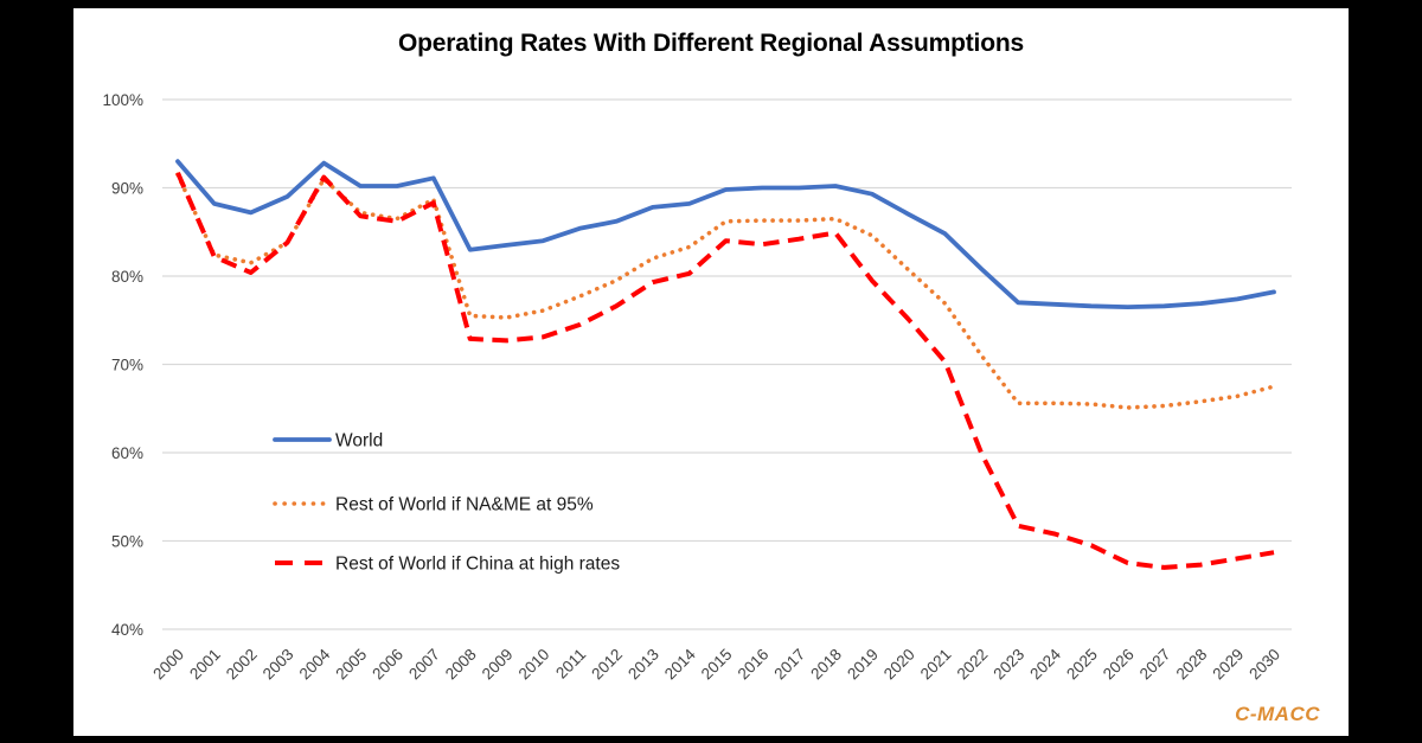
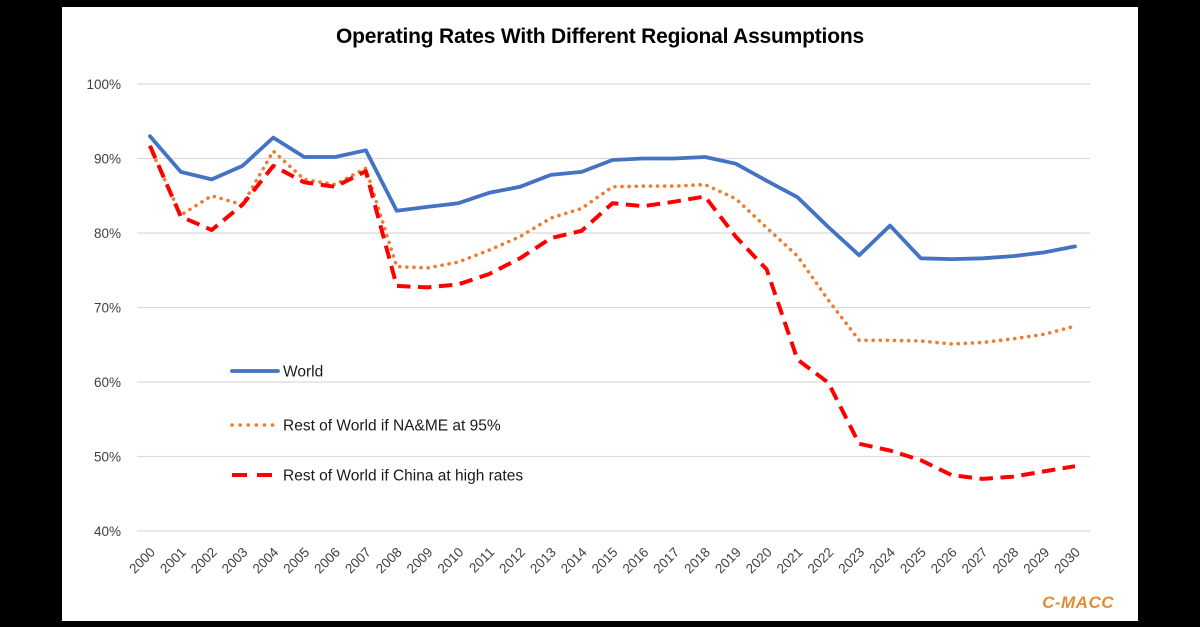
Rest of World if NA&ME at 95%/2002: 82% -> 85%
Rest of World if China at high rates/2004: 91% -> 89%
Rest of World if China at high rates/2021: 70% -> 63%
World/2024: 77% -> 81%
